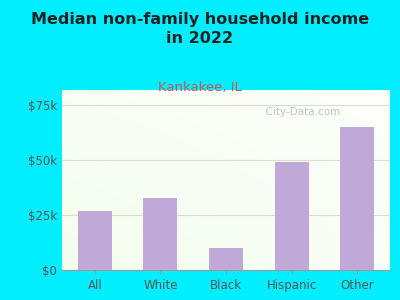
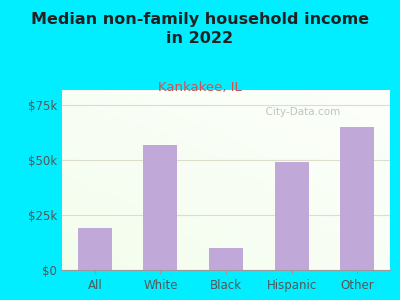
All: $27k -> $19k
White: $33k -> $57k
